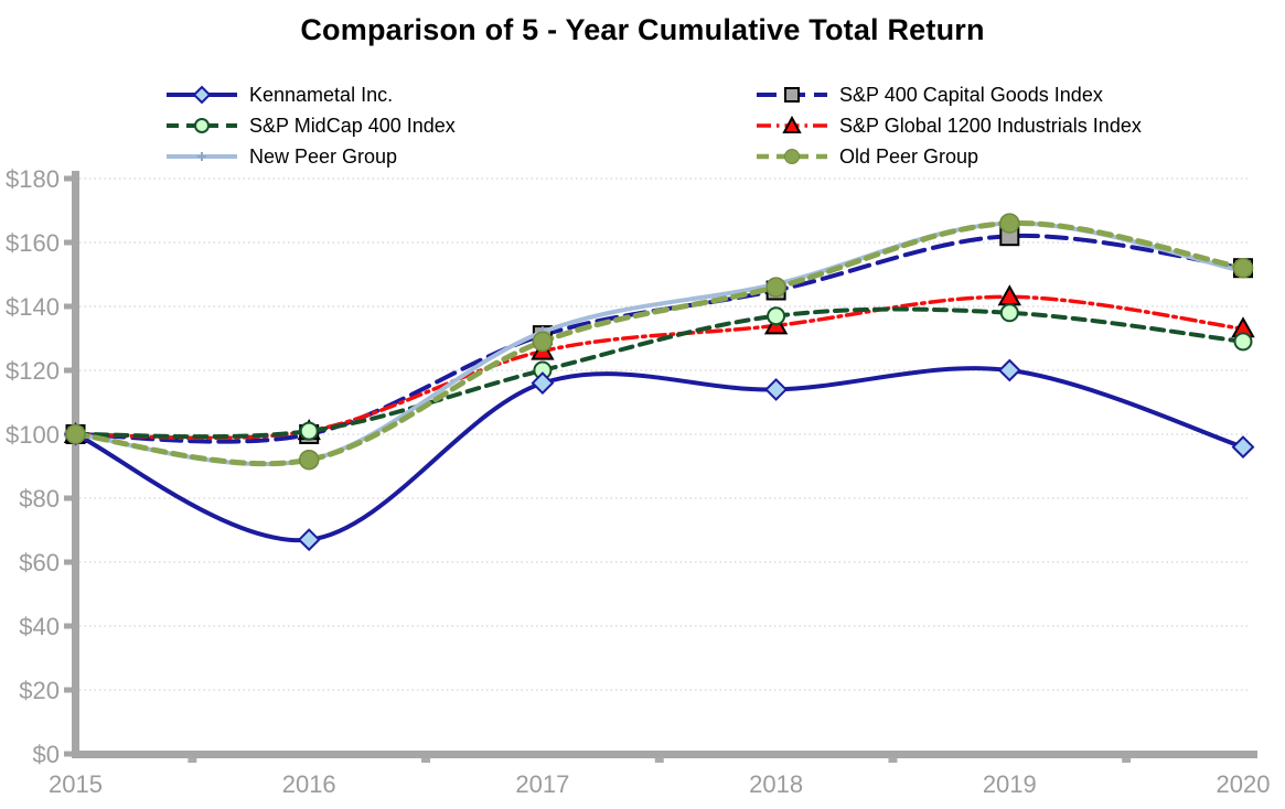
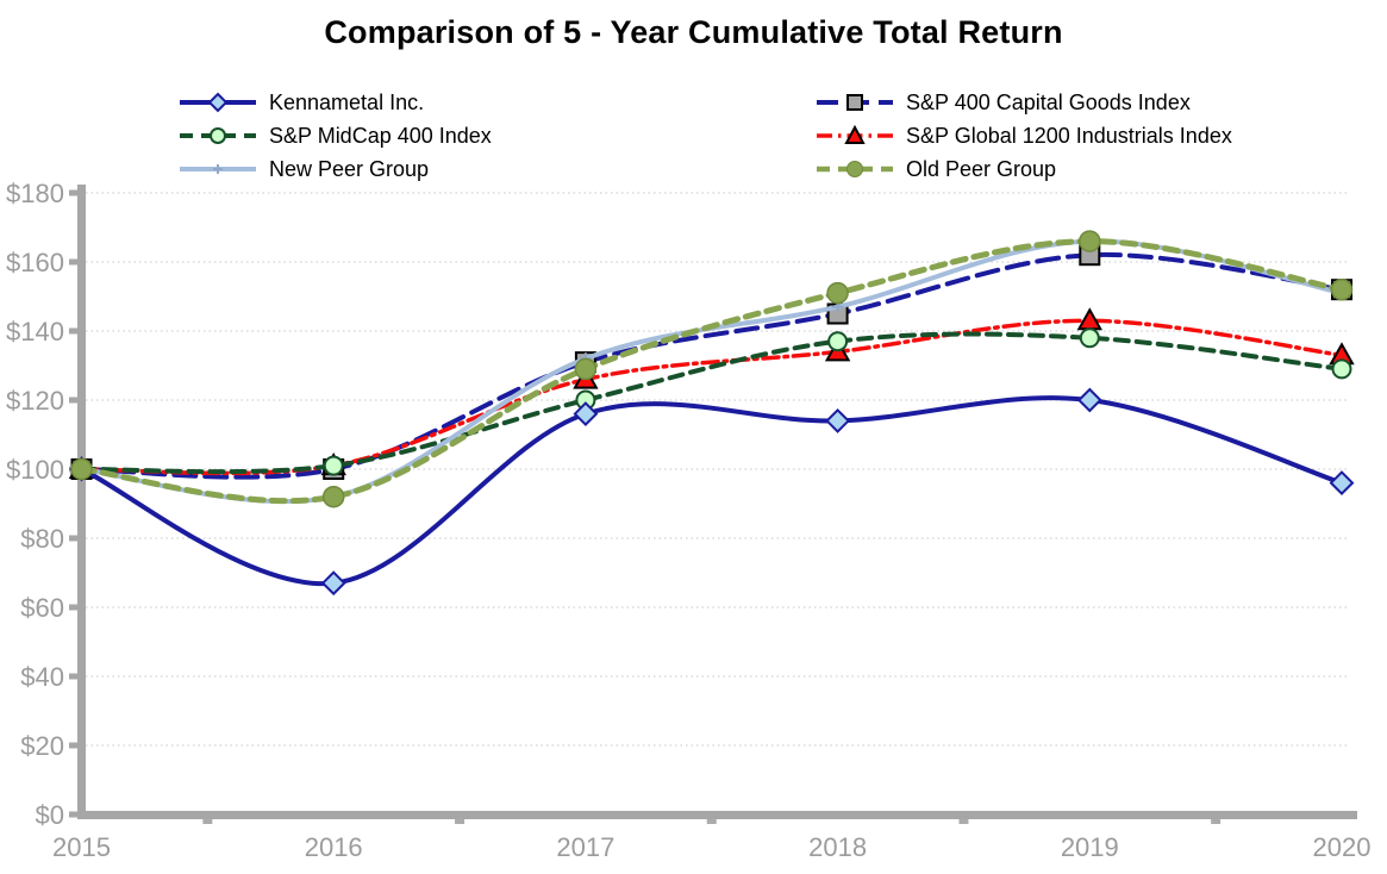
Old Peer Group/2018: $146 -> $151
